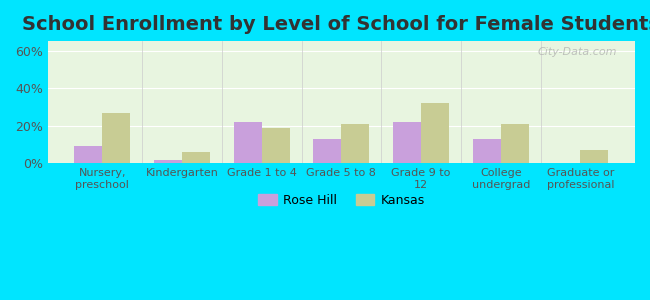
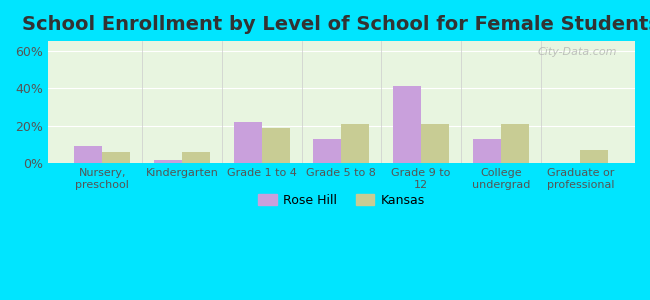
Kansas/Nursery, preschool: 27% -> 6%
Rose Hill/Grade 9 to 12: 22% -> 41%
Kansas/Grade 9 to 12: 32% -> 21%
